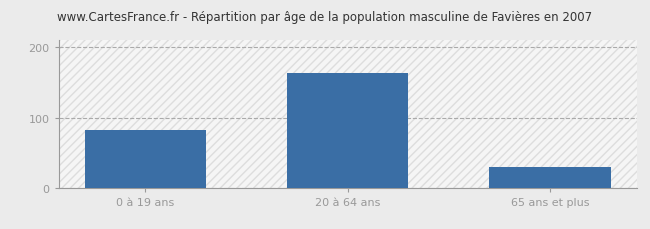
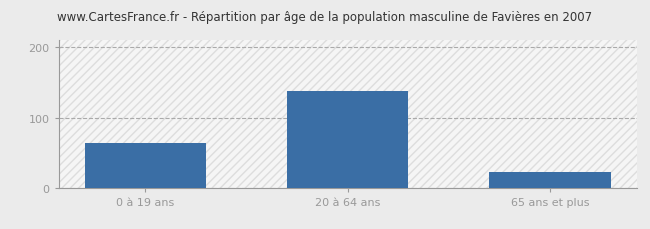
0 à 19 ans: 82 -> 64
20 à 64 ans: 163 -> 138
65 ans et plus: 30 -> 22
